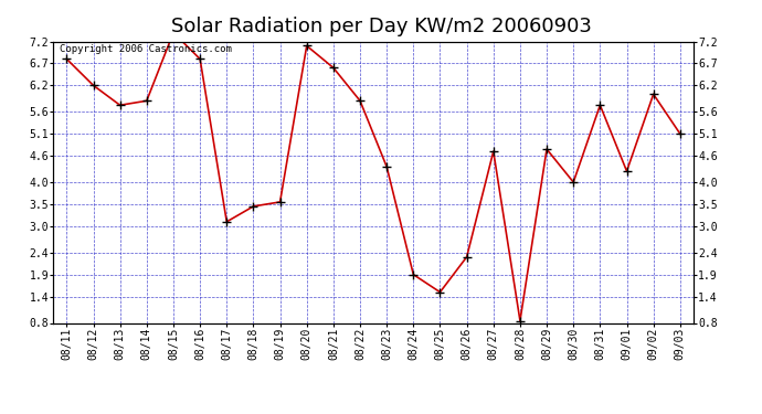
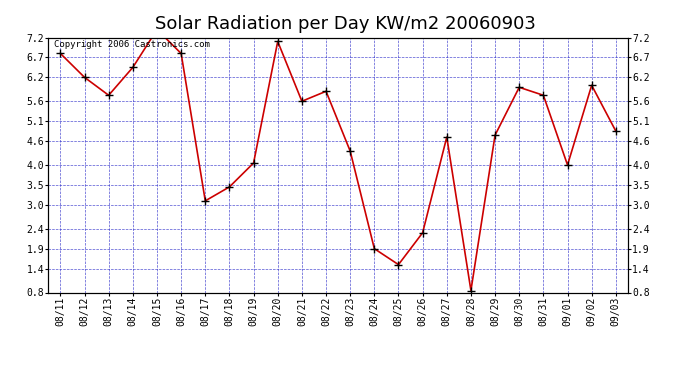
08/14: 5.85 -> 6.45
08/19: 3.55 -> 4.05
08/21: 6.60 -> 5.60
08/30: 4.00 -> 5.95
09/01: 4.25 -> 4.00
09/03: 5.10 -> 4.85
